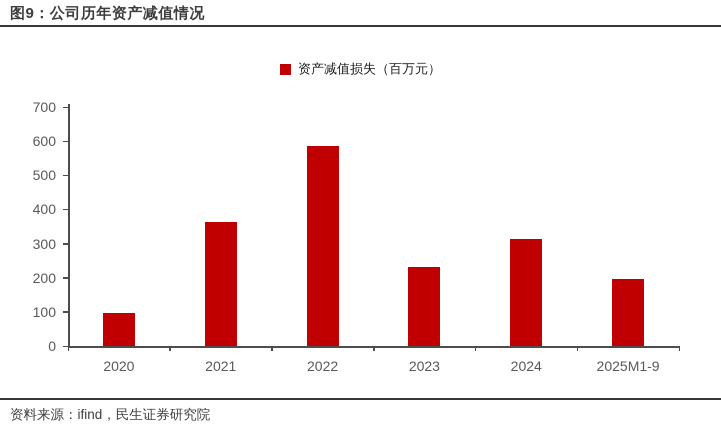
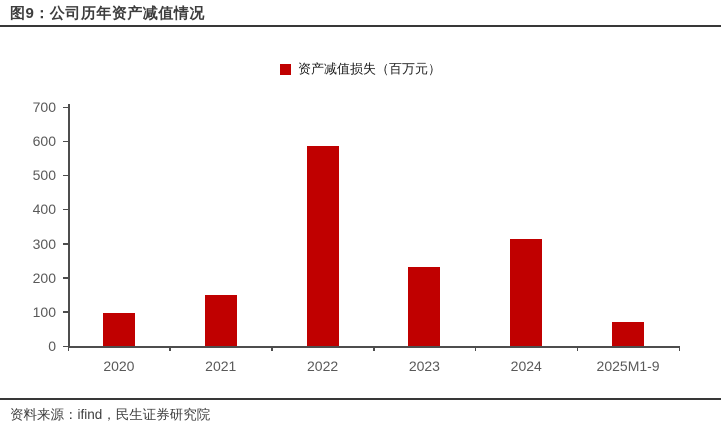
2021: 360 -> 150
2025M1-9: 200 -> 70
